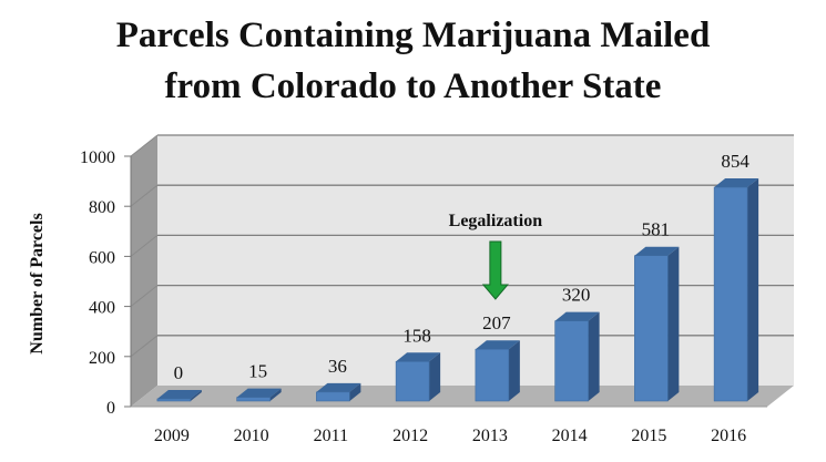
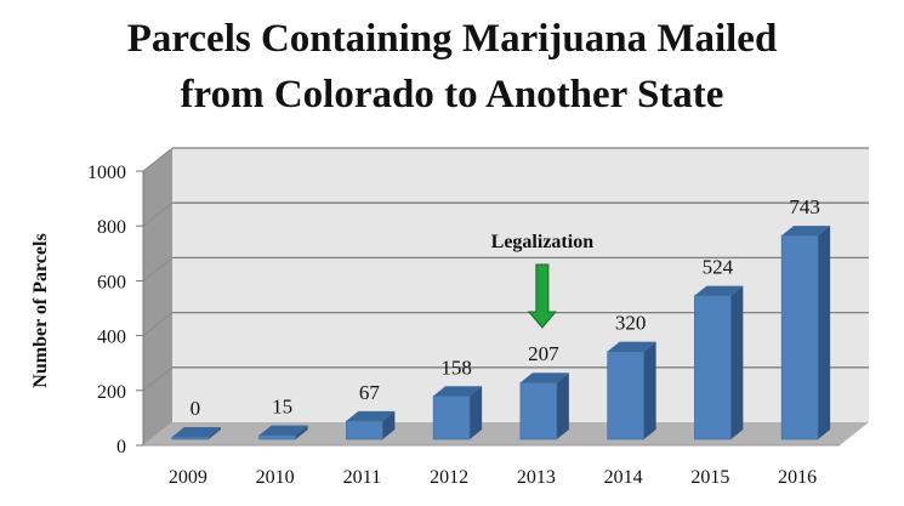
2011: 36 -> 67
2015: 581 -> 524
2016: 854 -> 743
